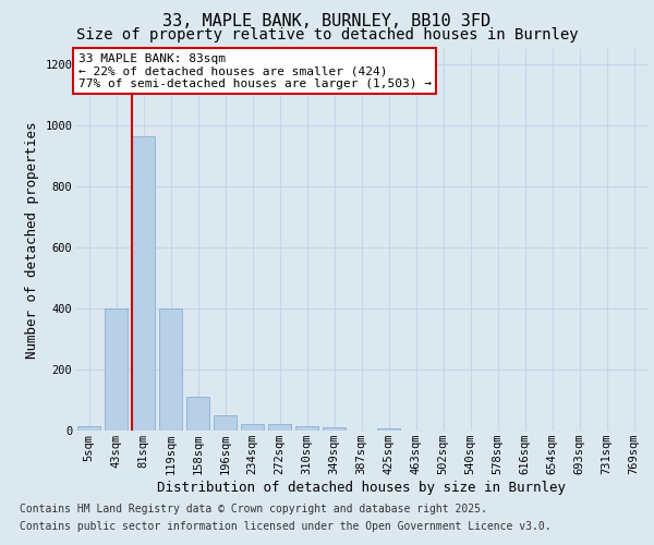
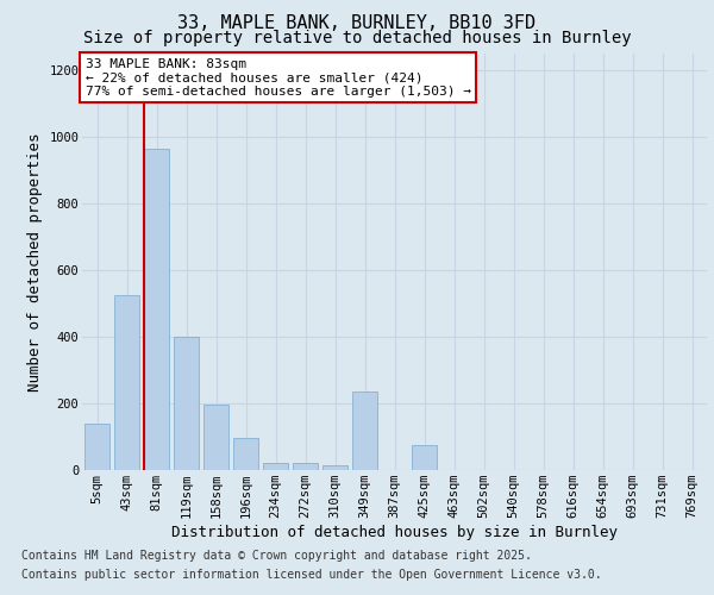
5sqm: 15 -> 140
43sqm: 400 -> 525
158sqm: 110 -> 195
196sqm: 50 -> 95
349sqm: 10 -> 235
425sqm: 7 -> 75
